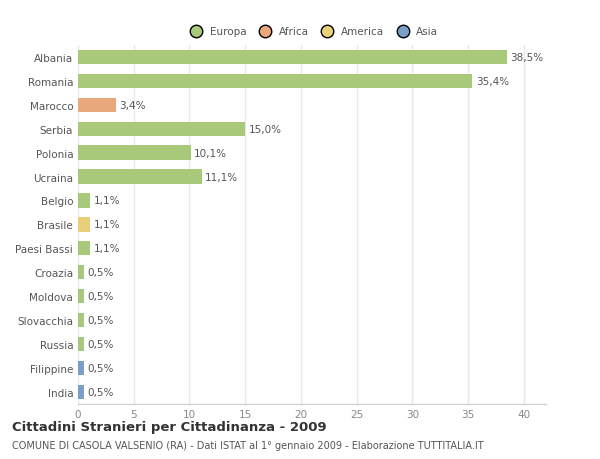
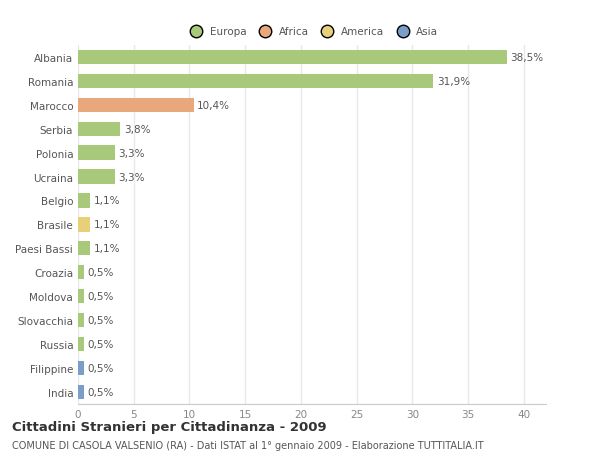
Romania: 35,4% -> 31,9%
Marocco: 3,4% -> 10,4%
Serbia: 15,0% -> 3,8%
Polonia: 10,1% -> 3,3%
Ucraina: 11,1% -> 3,3%
